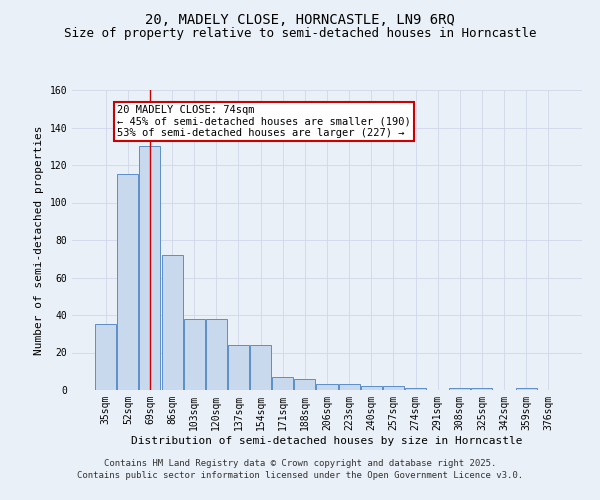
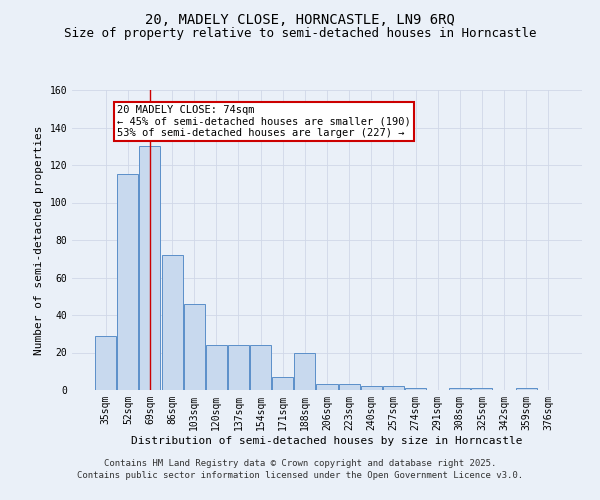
35sqm: 35 -> 29
103sqm: 38 -> 46
120sqm: 38 -> 24
188sqm: 6 -> 20
